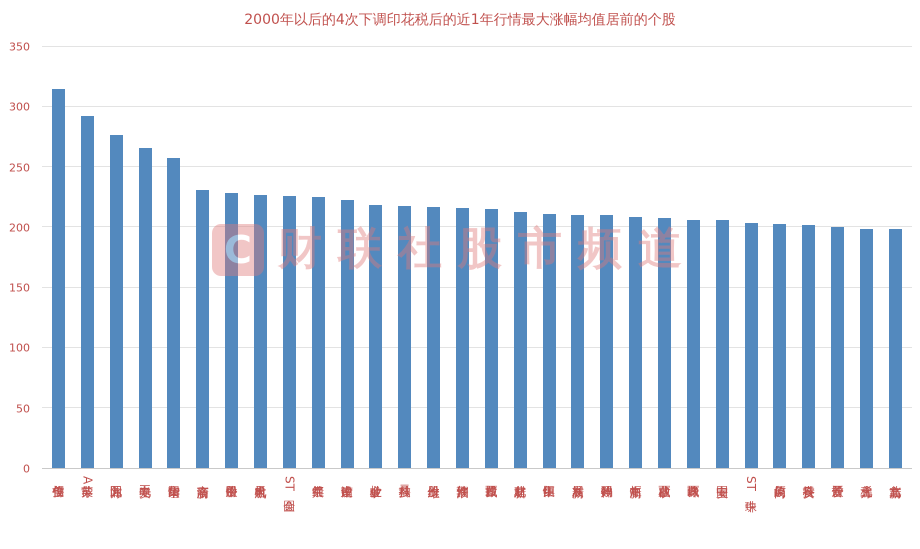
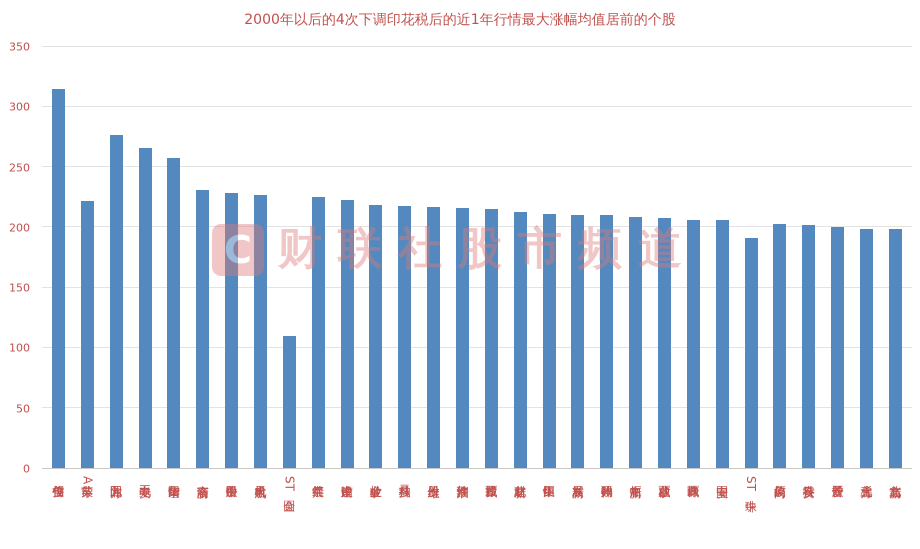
苏常柴A: 293 -> 222
ST金圆: 226 -> 110
ST中珠: 204 -> 191
